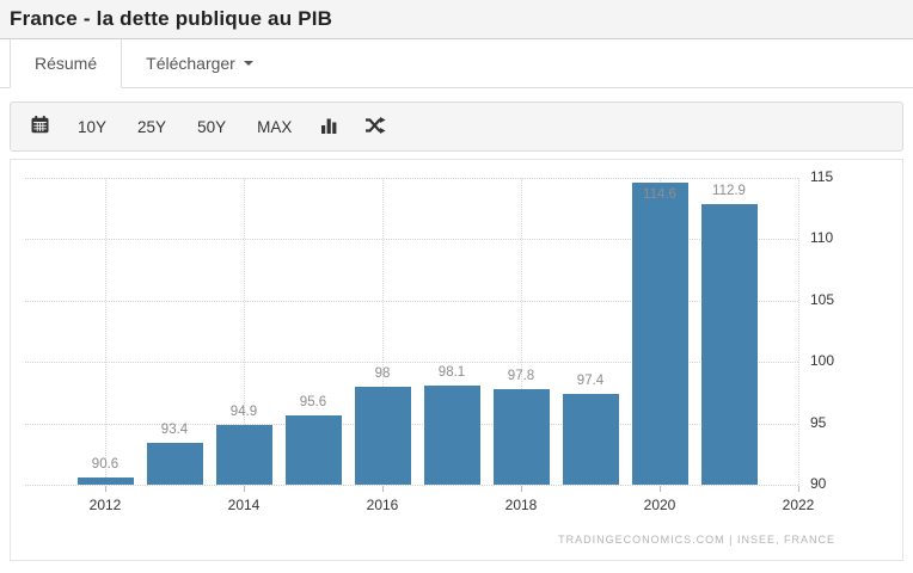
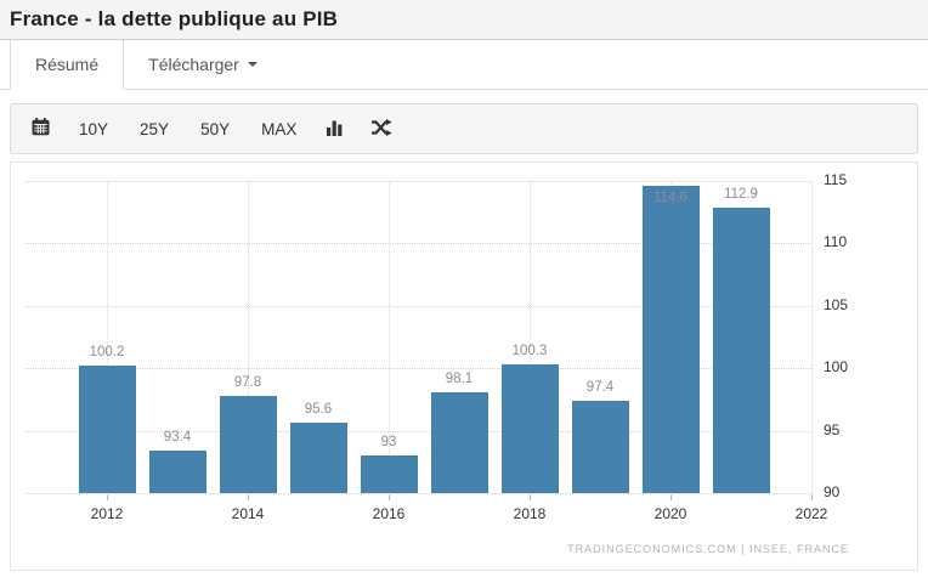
2012: 90.6 -> 100.2
2014: 94.9 -> 97.8
2016: 98 -> 93
2018: 97.8 -> 100.3
